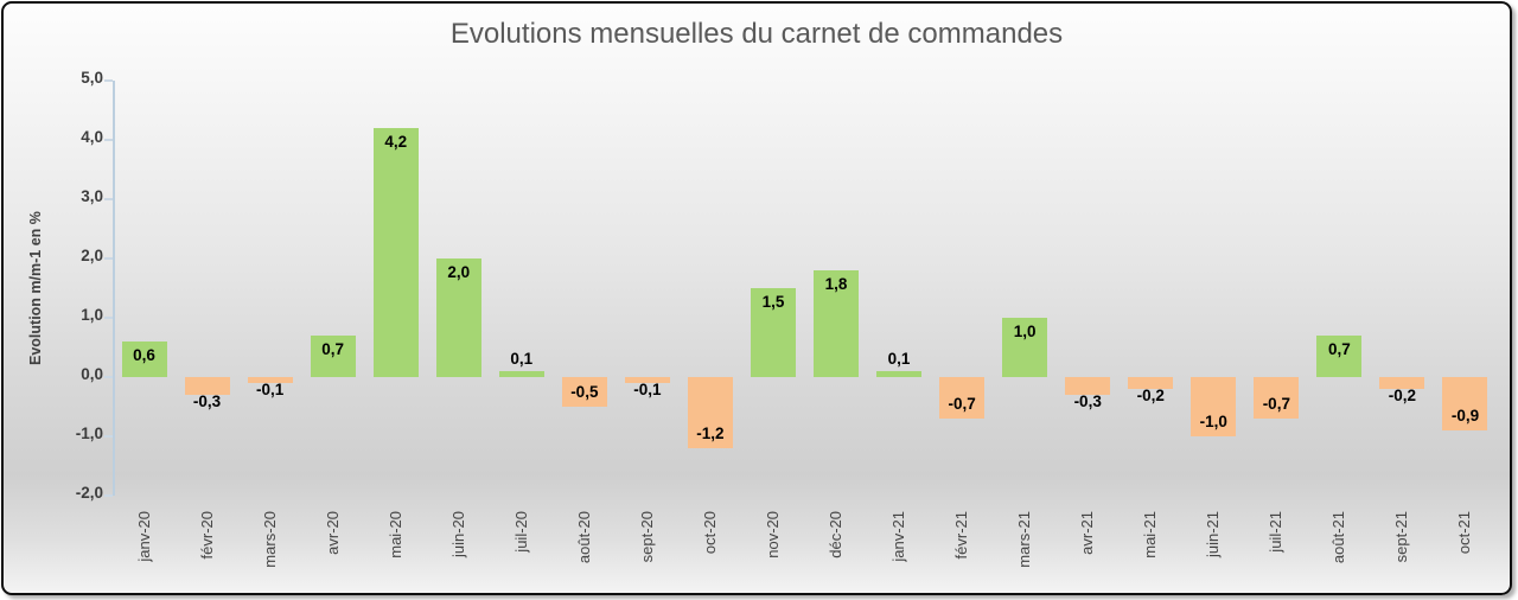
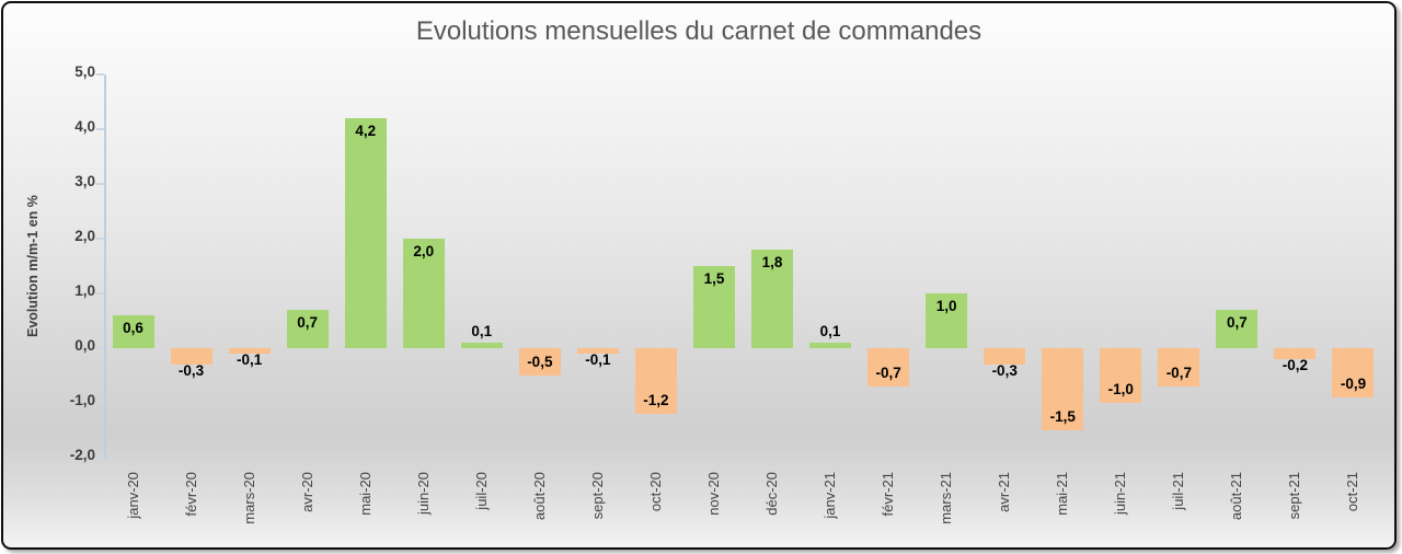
mai-21: -0,2 -> -1,5
